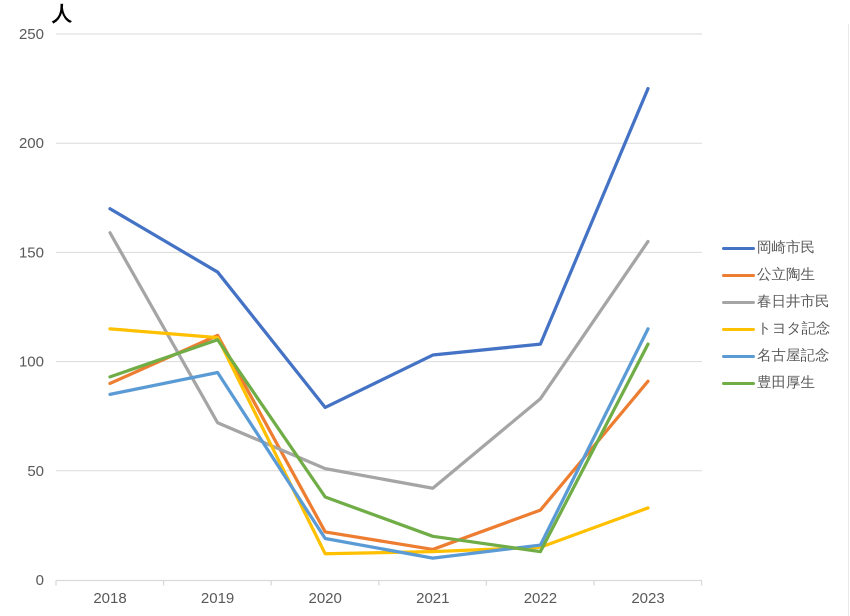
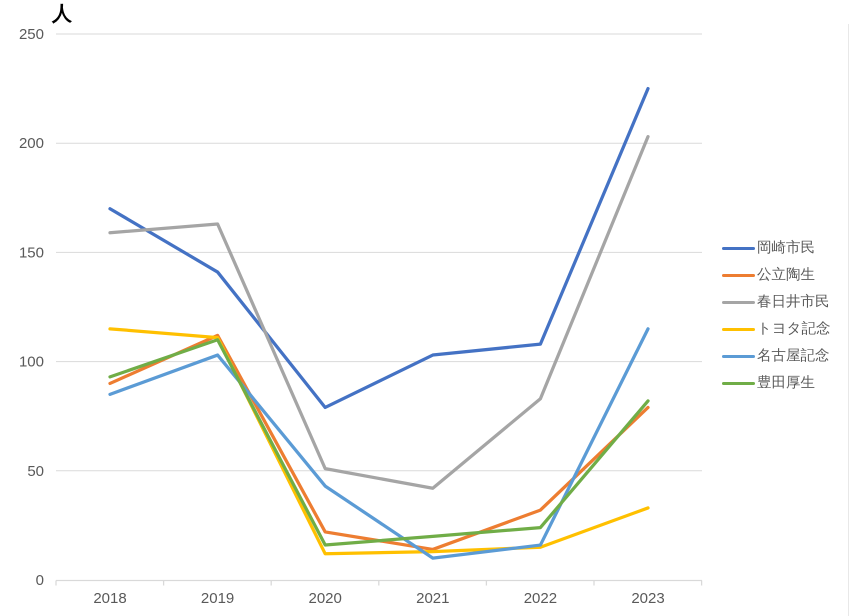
春日井市民/2019: 72 -> 163
名古屋記念/2019: 95 -> 103
名古屋記念/2020: 19 -> 43
豊田厚生/2020: 38 -> 16
豊田厚生/2022: 13 -> 24
公立陶生/2023: 91 -> 79
春日井市民/2023: 155 -> 203
豊田厚生/2023: 108 -> 82
